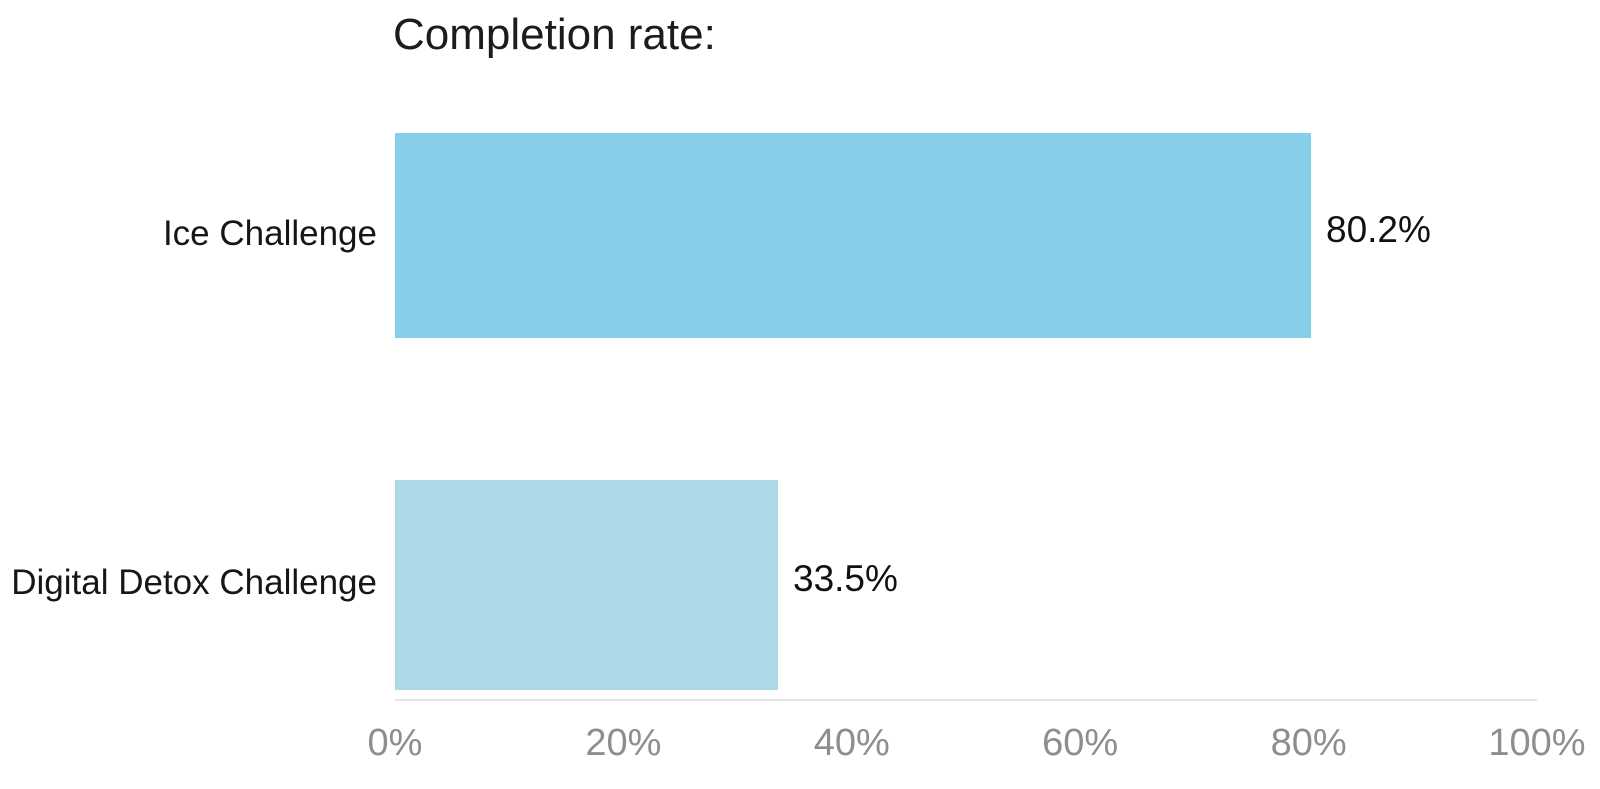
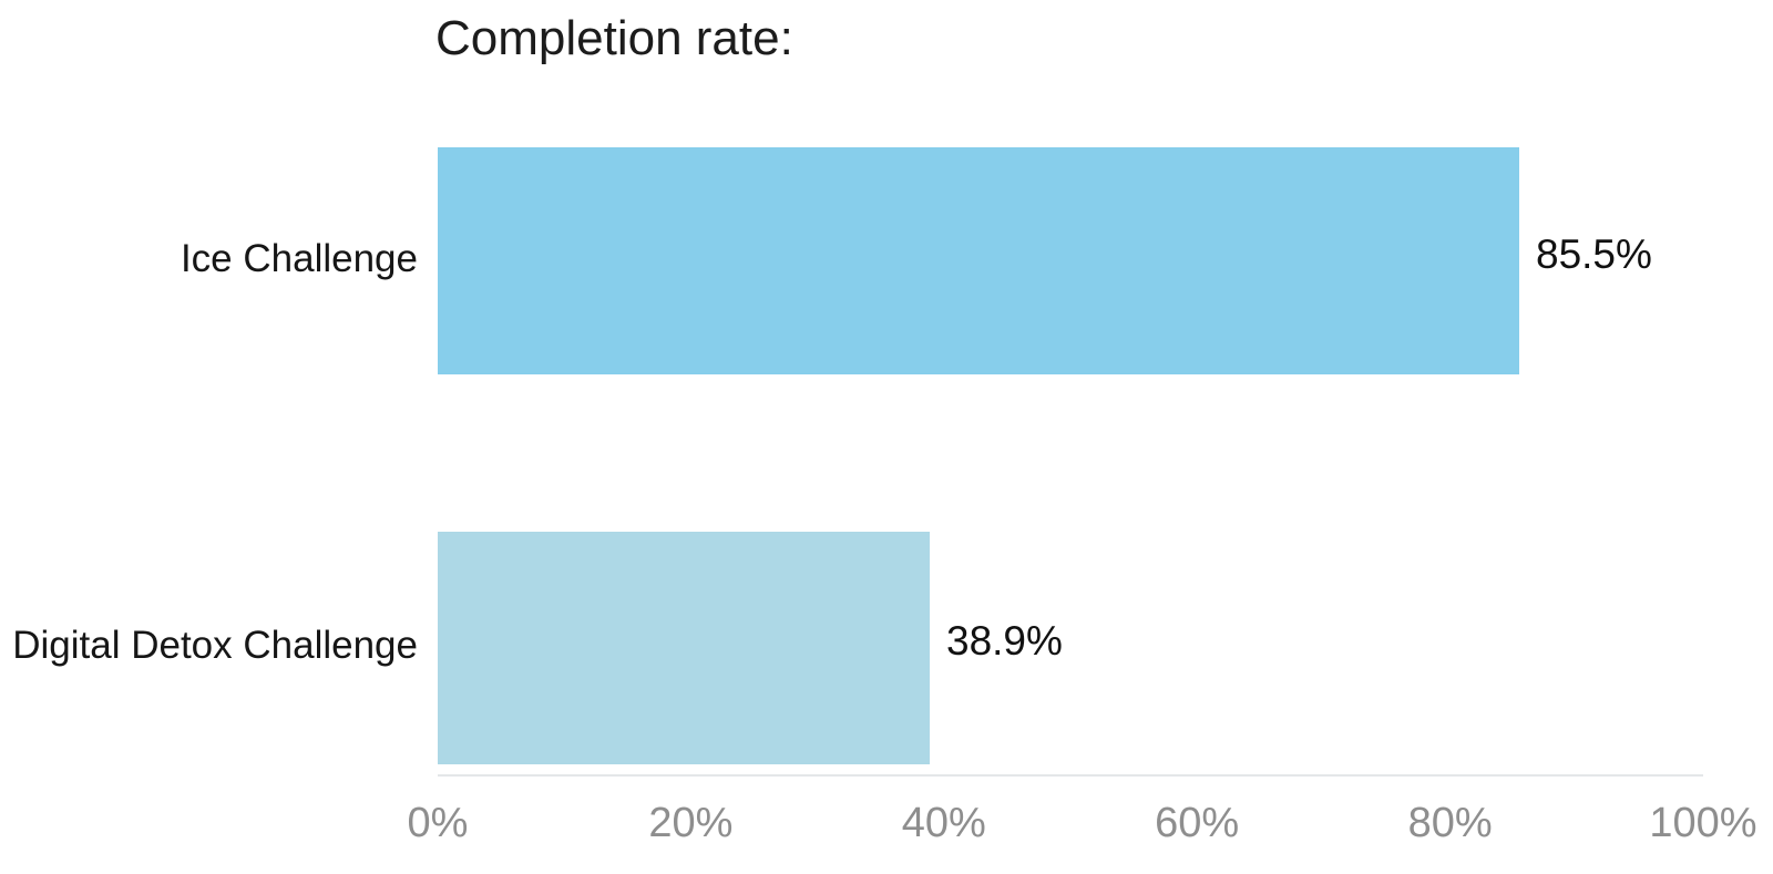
Ice Challenge: 80.2% -> 85.5%
Digital Detox Challenge: 33.5% -> 38.9%
